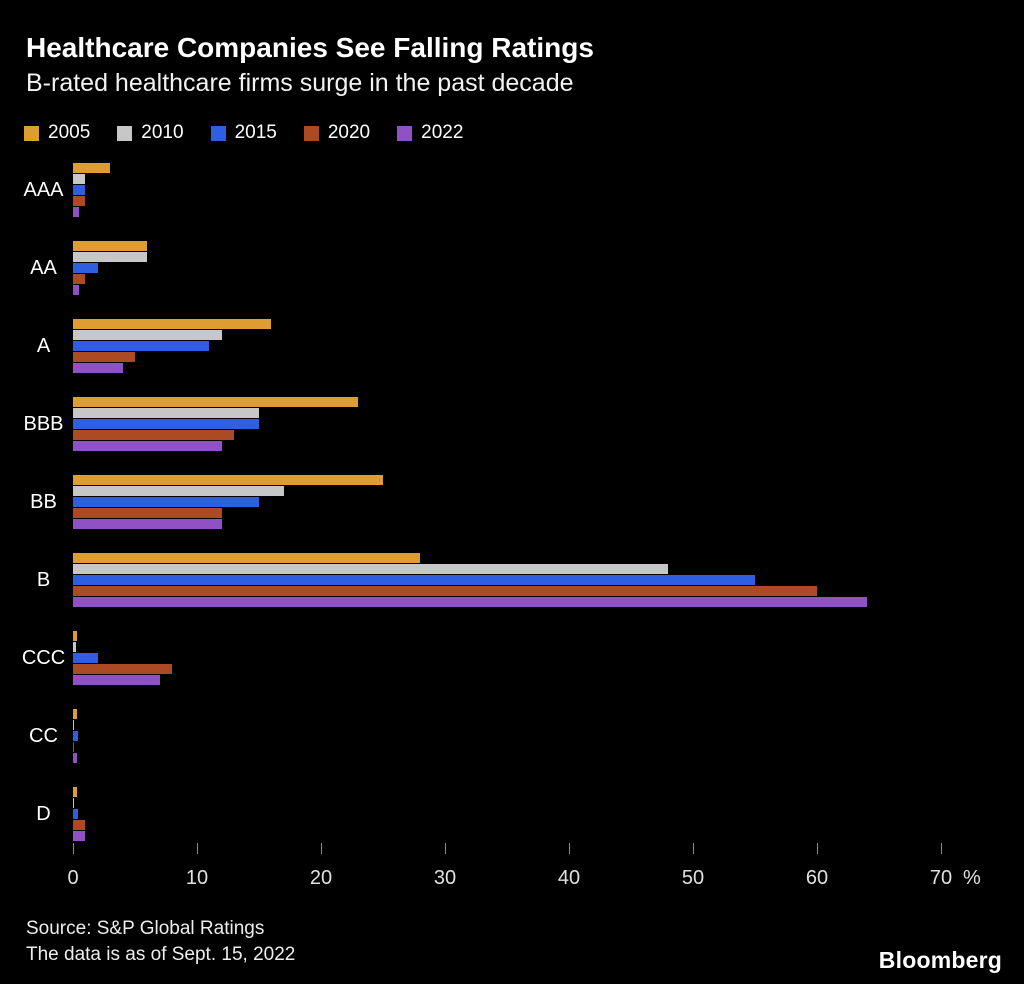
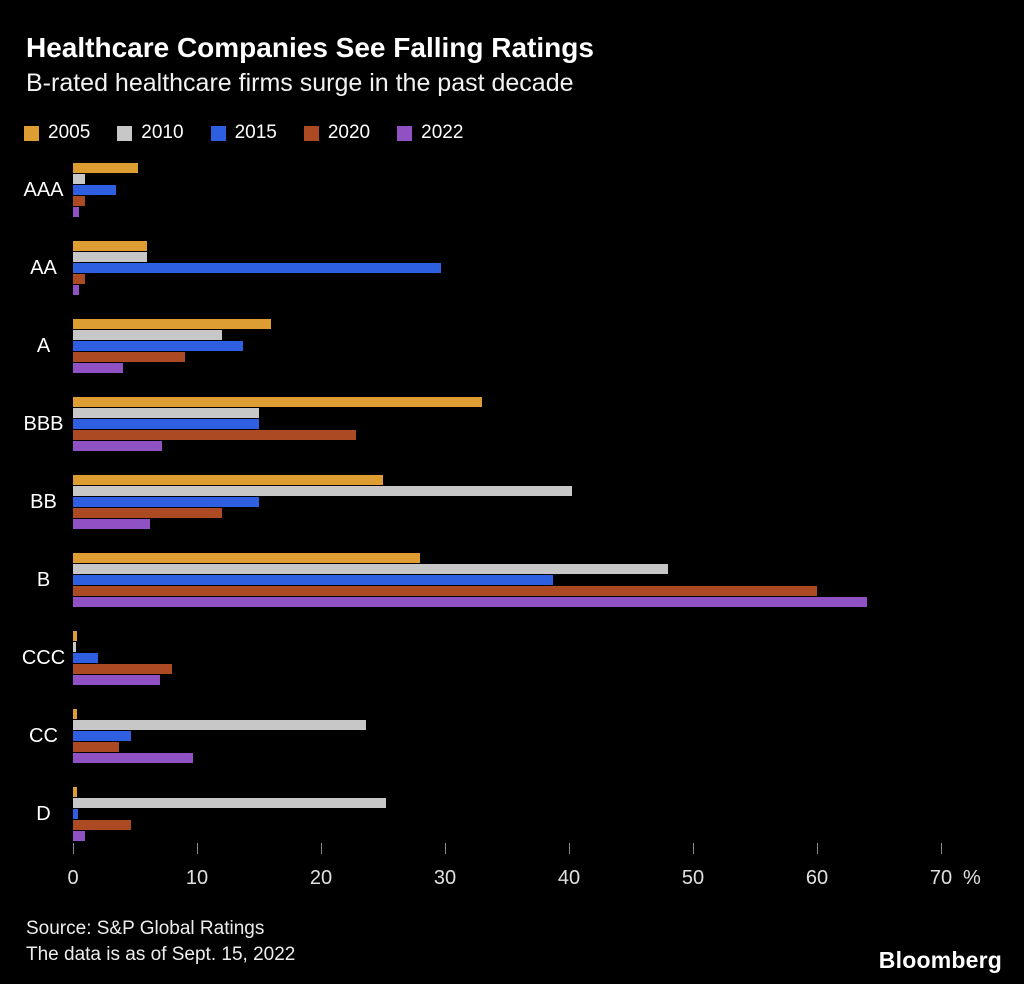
2005/AAA: 3.0 -> 5.2
2015/AAA: 1.0 -> 3.5
2015/AA: 2.0 -> 29.7
2015/A: 11.0 -> 13.7
2020/A: 5.0 -> 9.0
2005/BBB: 23.0 -> 33.0
2020/BBB: 13.0 -> 22.8
2022/BBB: 12.0 -> 7.2
2010/BB: 17.0 -> 40.2
2022/BB: 12.0 -> 6.2
2015/B: 55.0 -> 38.7
2010/CC: 0.1 -> 23.6
2015/CC: 0.4 -> 4.7
2020/CC: 0.1 -> 3.7
2022/CC: 0.3 -> 9.7
2010/D: 0.1 -> 25.2
2020/D: 1.0 -> 4.7
